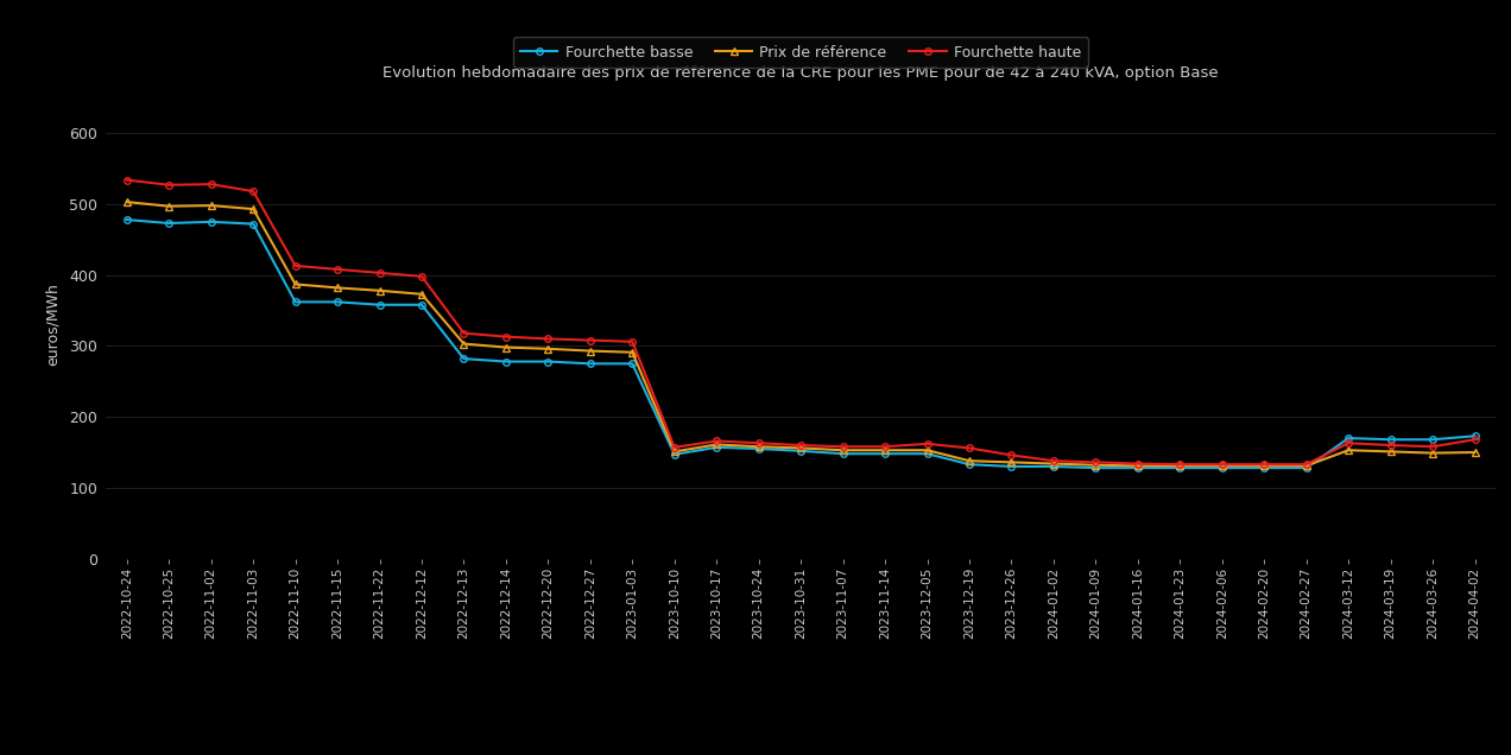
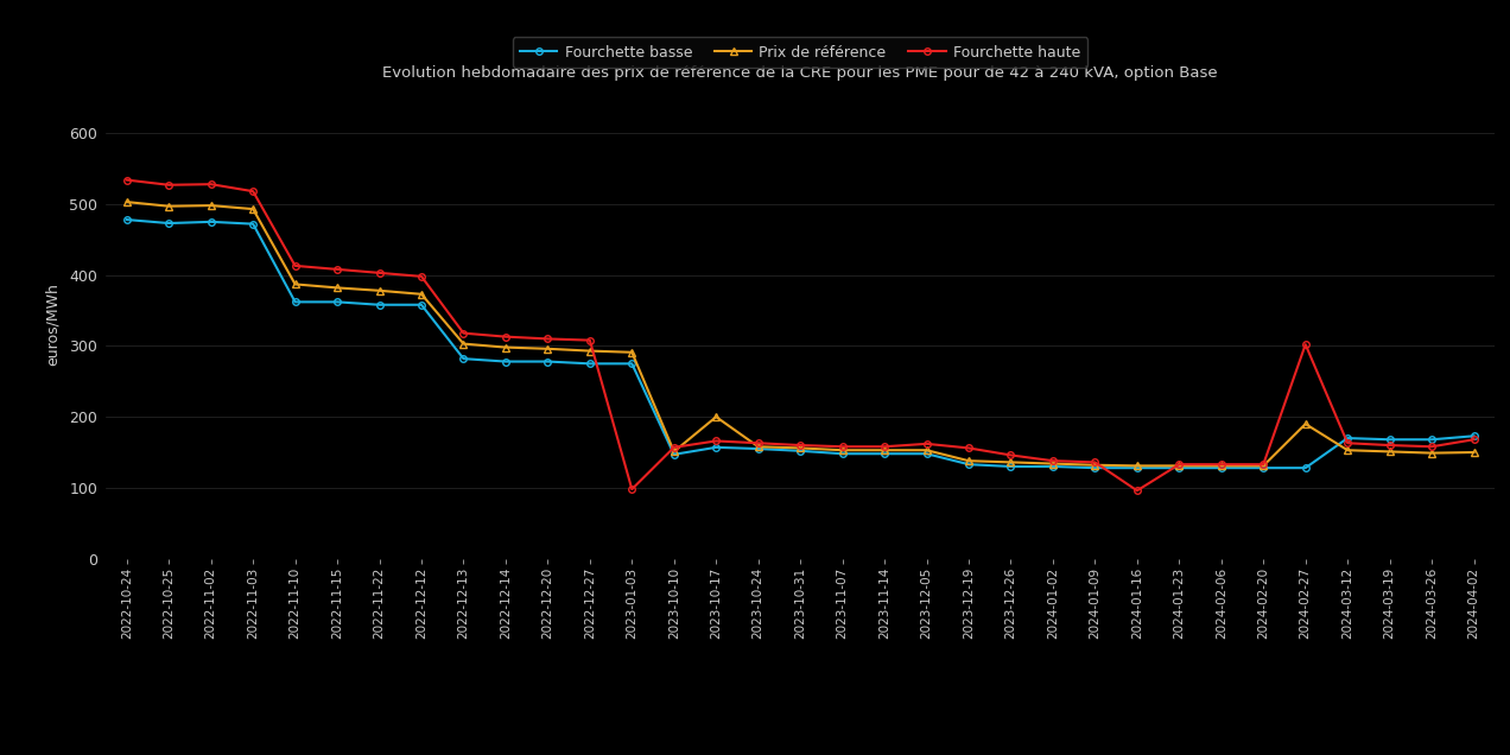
Fourchette haute/2023-01-03: 306 -> 98
Prix de référence/2023-10-17: 161 -> 200
Fourchette haute/2024-01-16: 134 -> 96
Prix de référence/2024-02-27: 131 -> 190
Fourchette haute/2024-02-27: 133 -> 302
